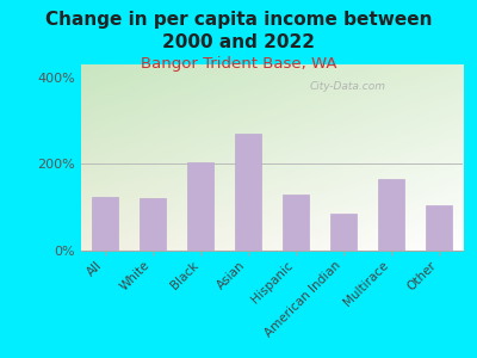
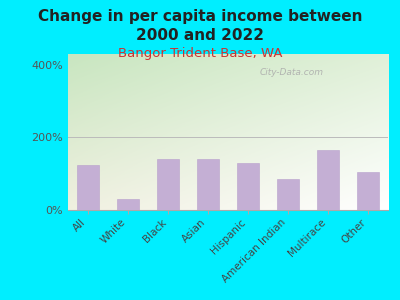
White: 122% -> 30%
Black: 205% -> 140%
Asian: 270% -> 140%
